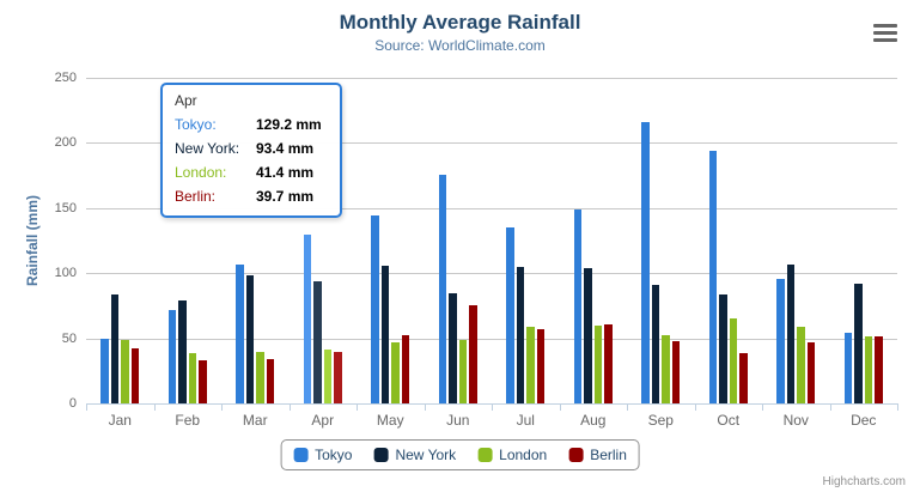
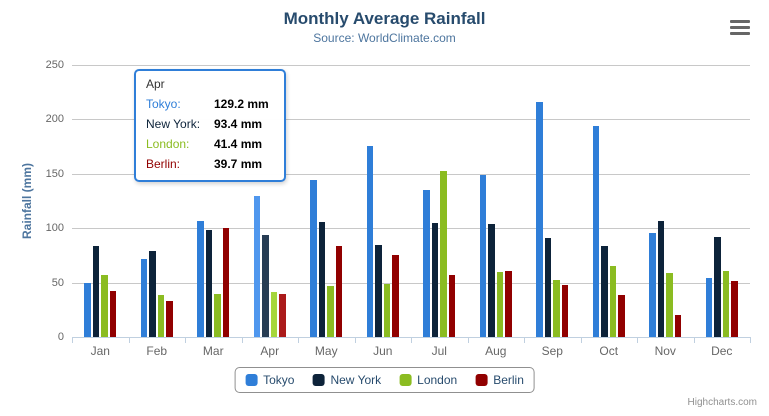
London/Jan: 49 -> 57
Berlin/Mar: 34 -> 100
Berlin/May: 53 -> 84
London/Jul: 59 -> 153
Berlin/Nov: 47 -> 20
London/Dec: 51 -> 61
